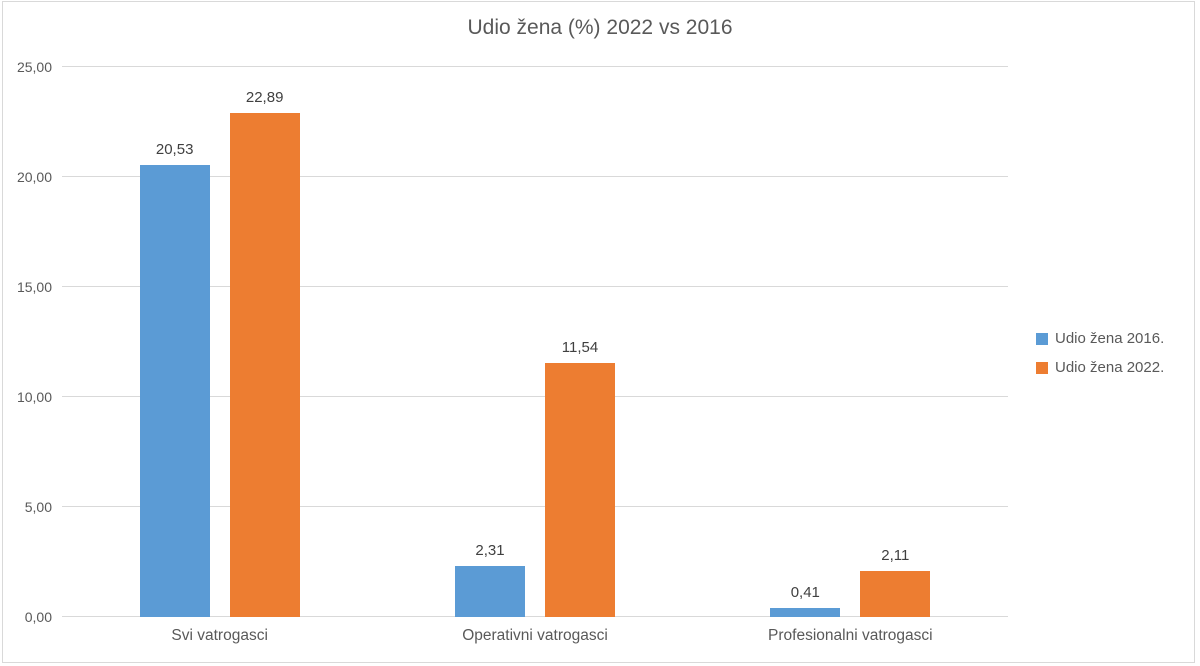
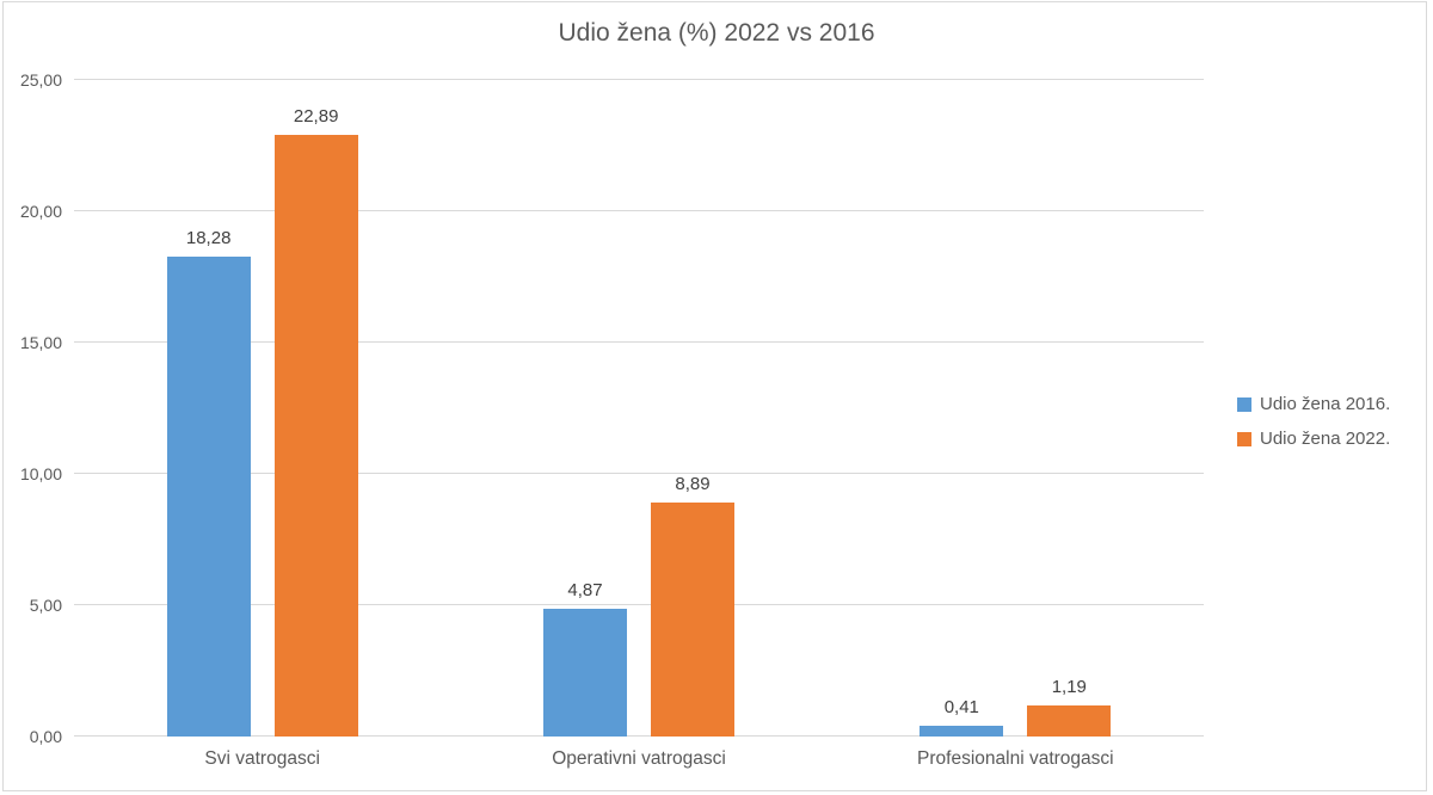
Udio žena 2016./Svi vatrogasci: 20,53 -> 18,28
Udio žena 2016./Operativni vatrogasci: 2,31 -> 4,87
Udio žena 2022./Operativni vatrogasci: 11,54 -> 8,89
Udio žena 2022./Profesionalni vatrogasci: 2,11 -> 1,19
